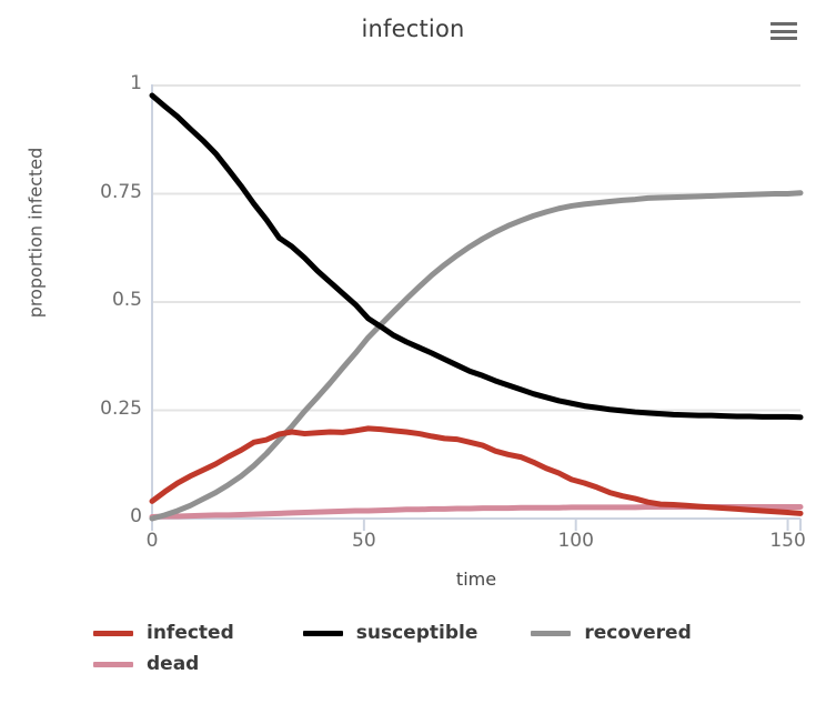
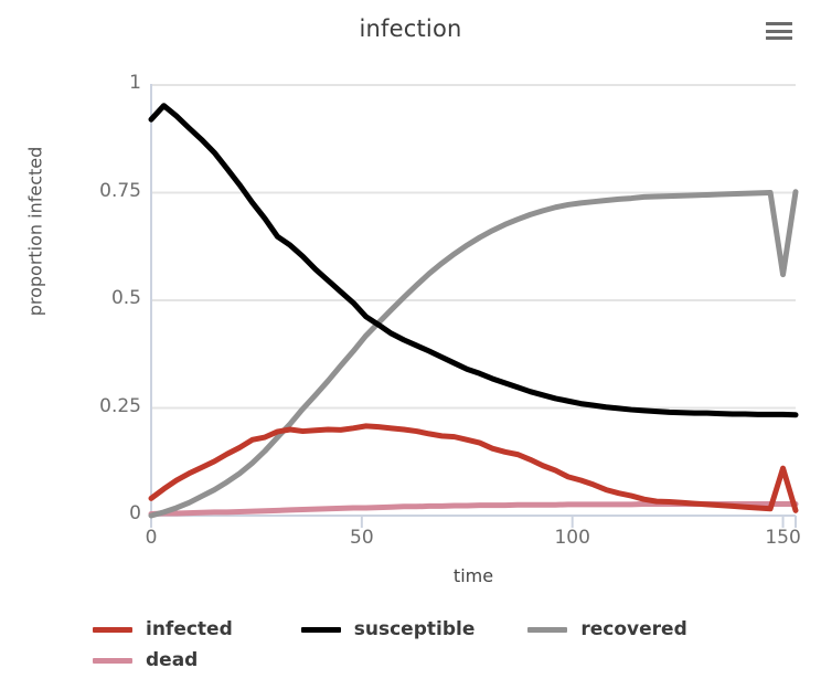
susceptible/0: 0.98 -> 0.92
infected/150: 0.01 -> 0.11
recovered/150: 0.75 -> 0.56
